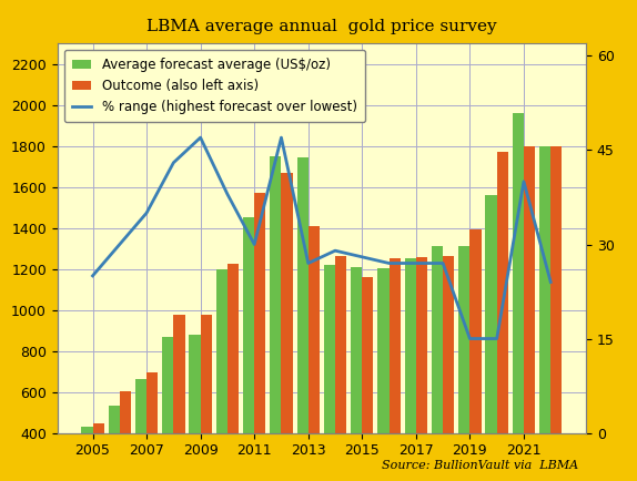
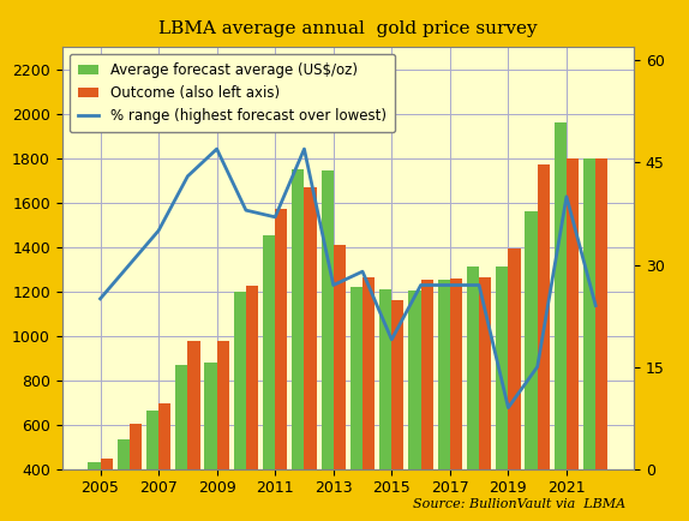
% range (highest forecast over lowest)/2011: 30 -> 37
% range (highest forecast over lowest)/2015: 28 -> 19
% range (highest forecast over lowest)/2019: 15 -> 9
